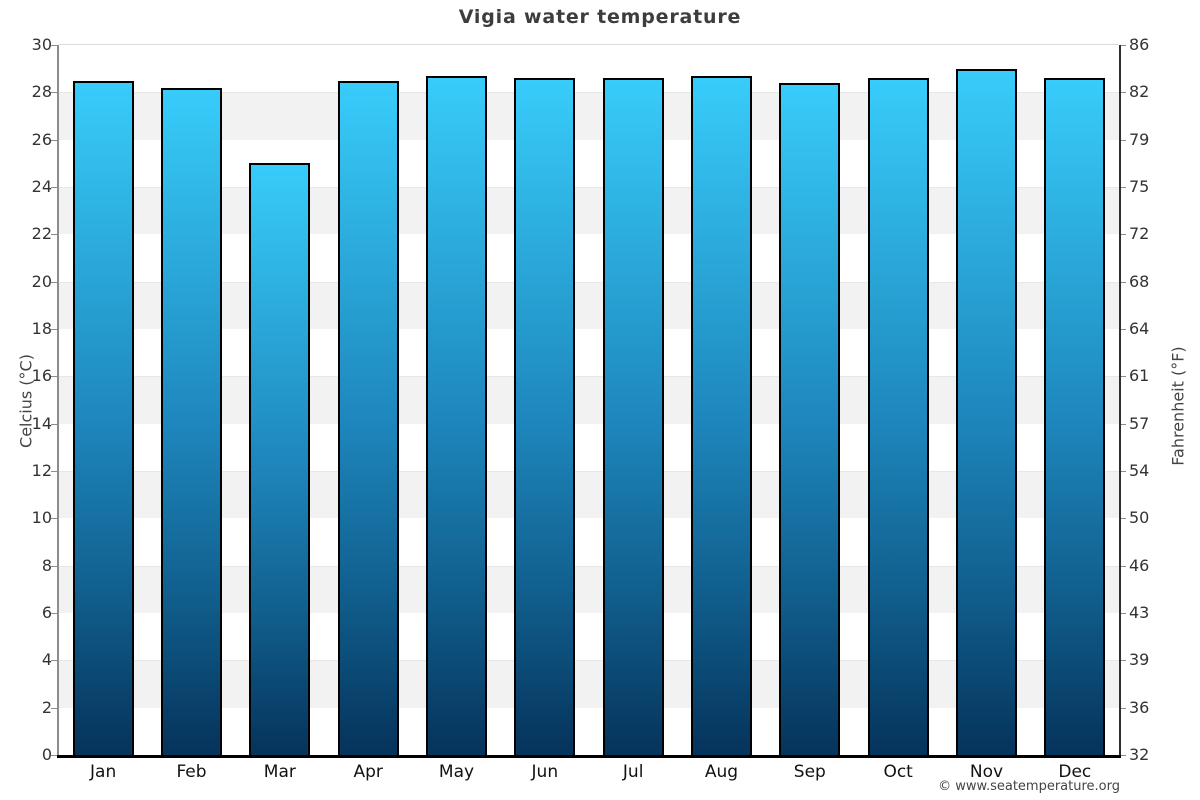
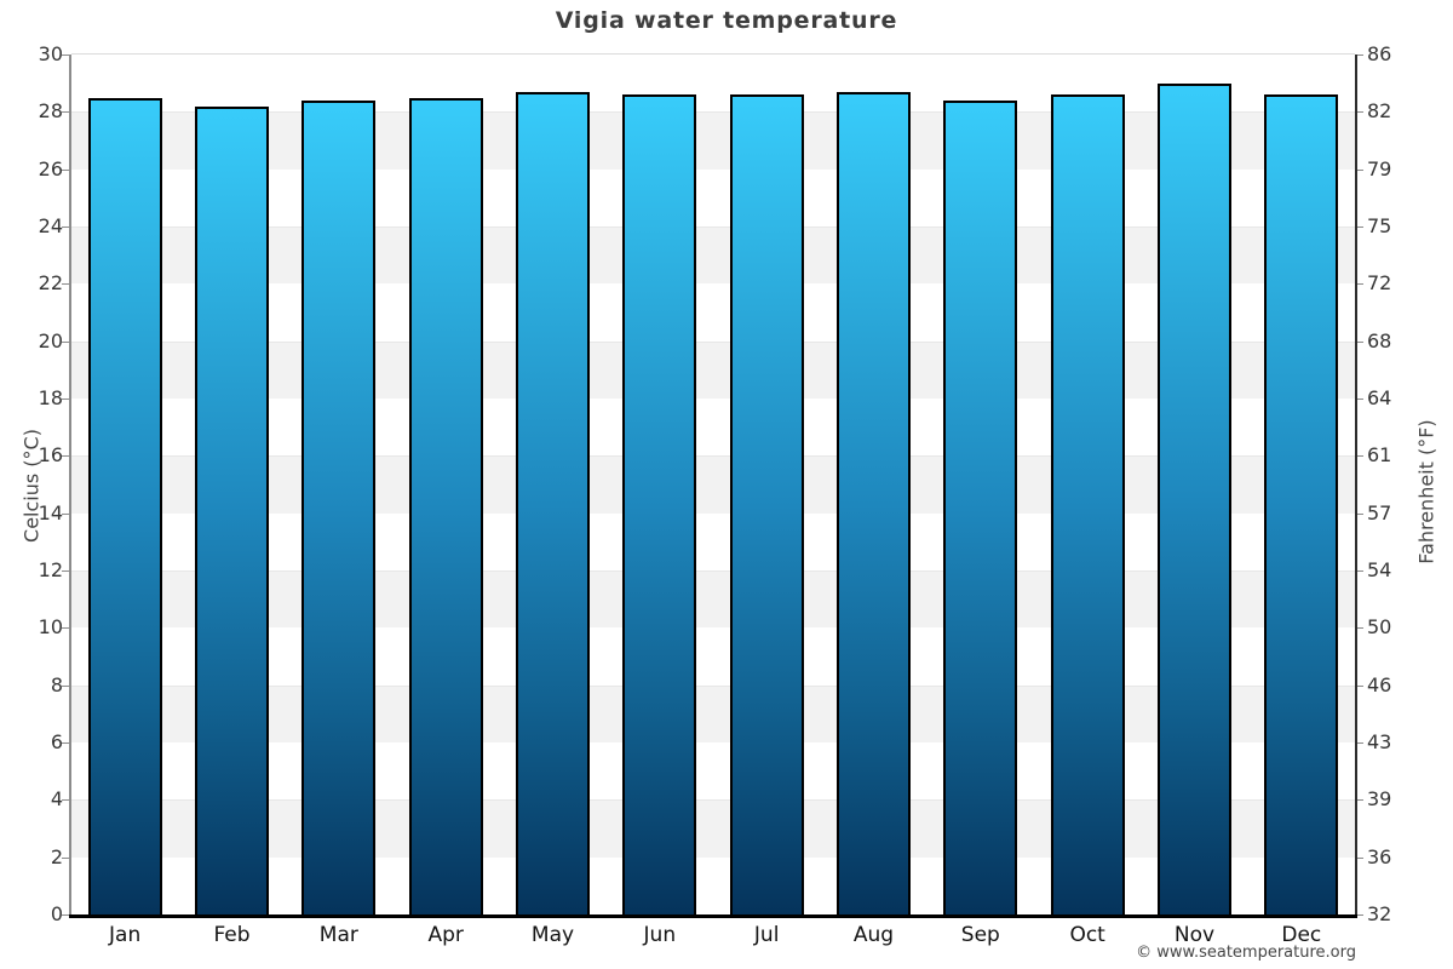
Mar: 25.0 -> 28.4
